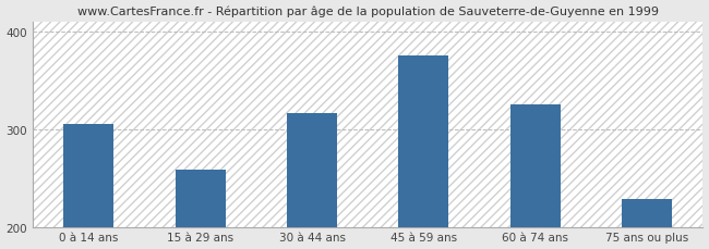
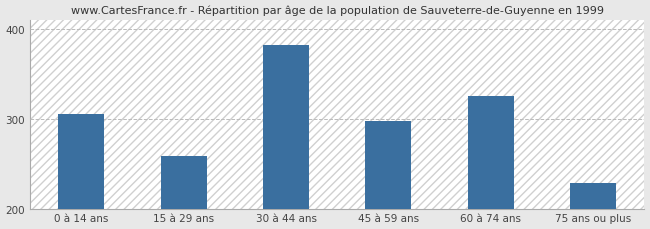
30 à 44 ans: 316 -> 382
45 à 59 ans: 376 -> 298
